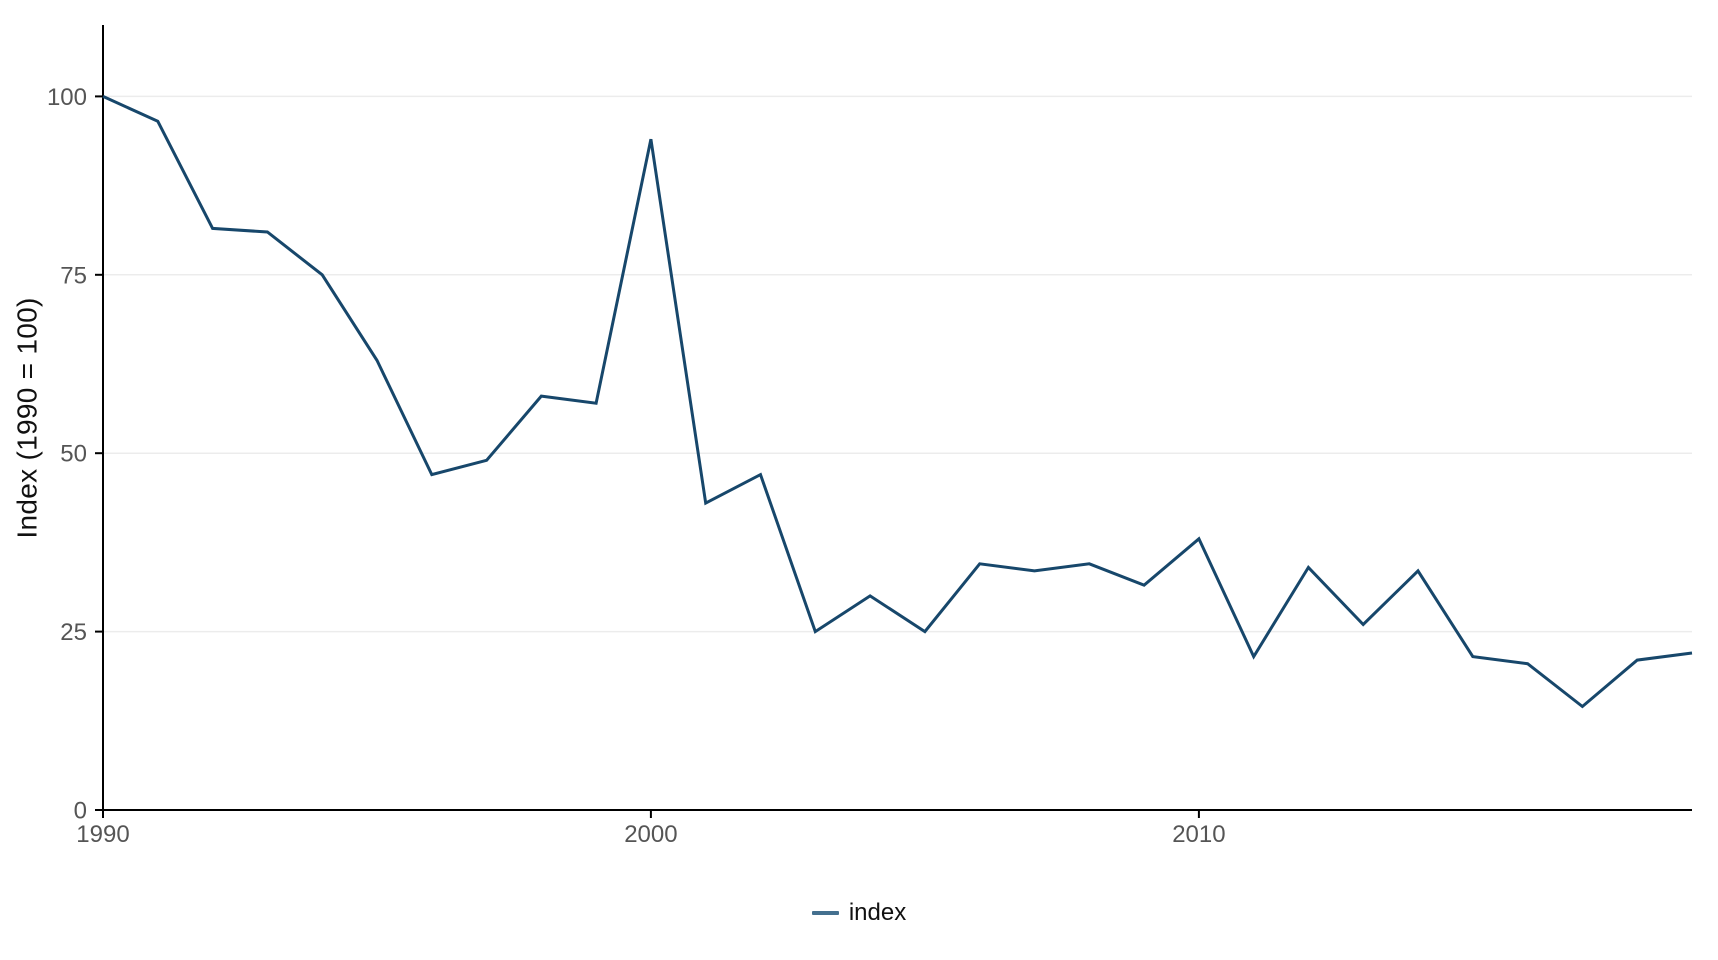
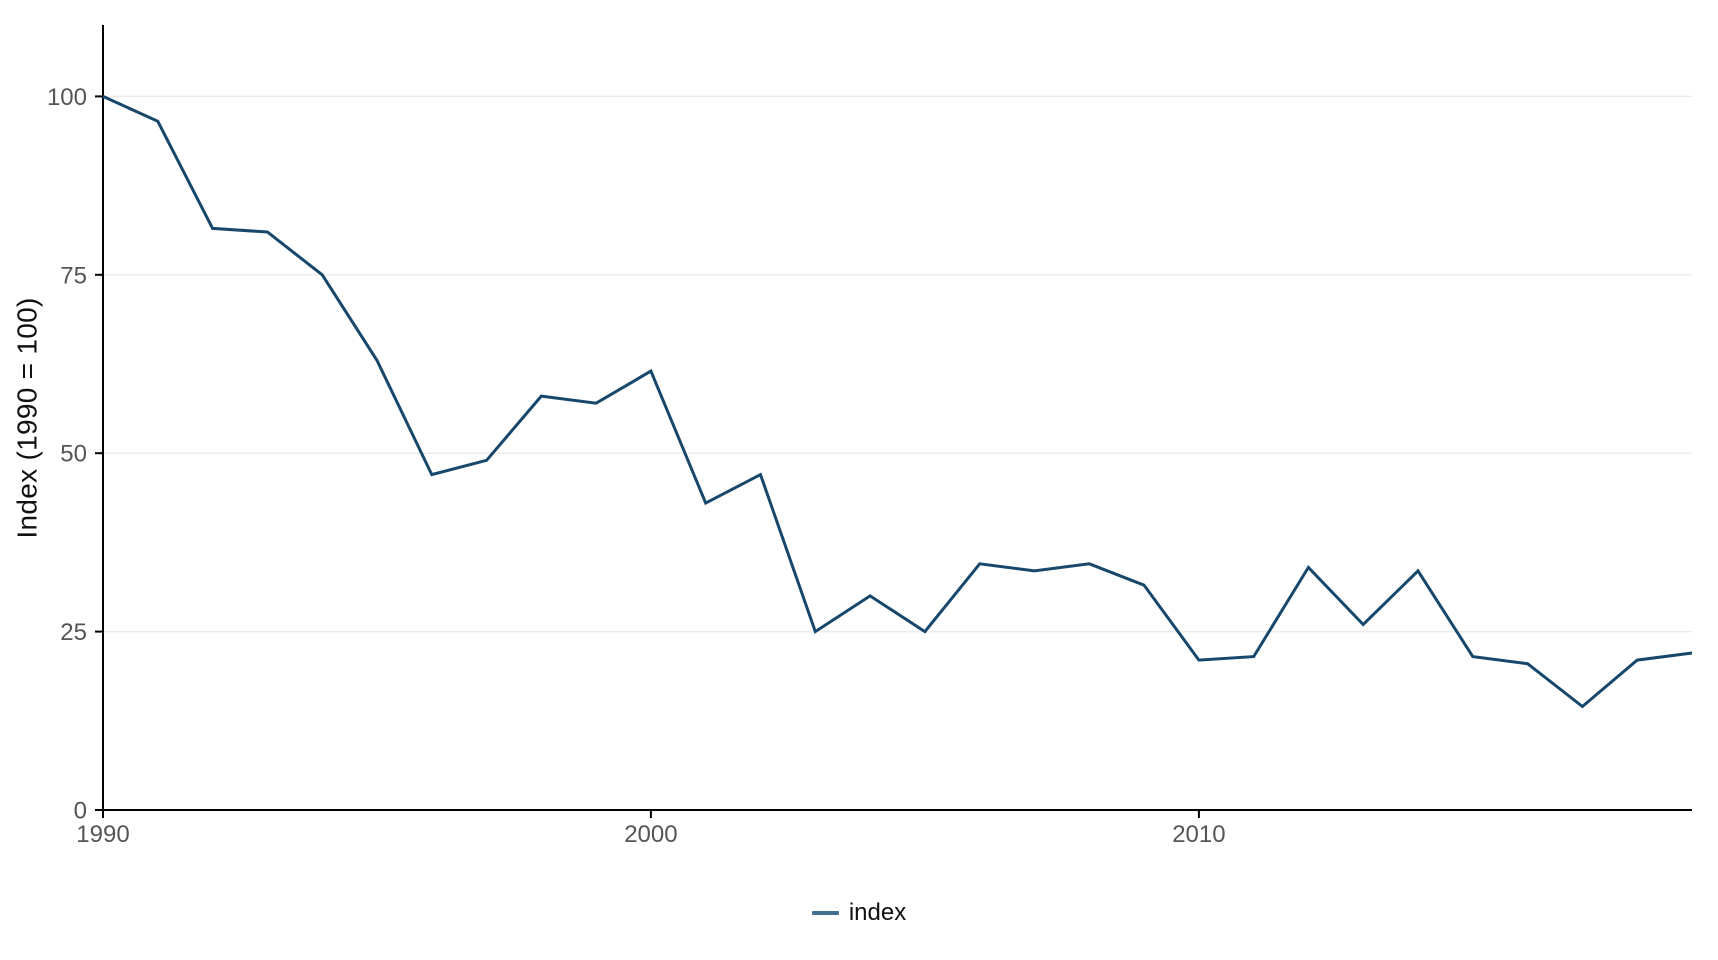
2000: 94 -> 62
2010: 38 -> 21
